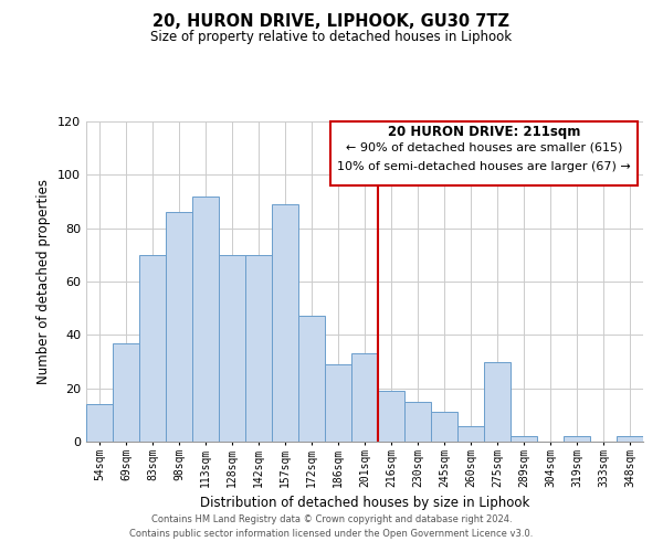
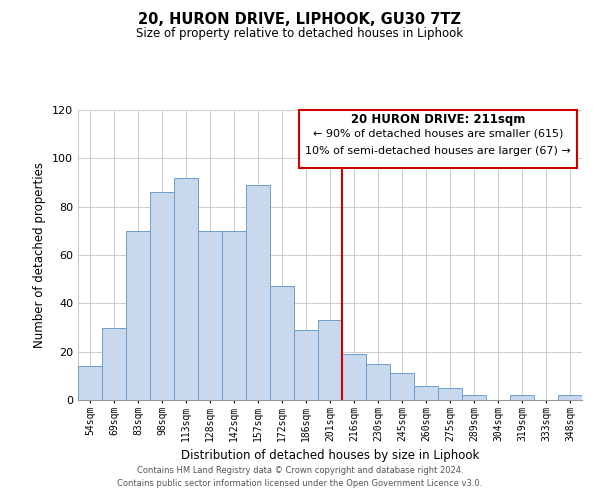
69sqm: 37 -> 30
275sqm: 30 -> 5
